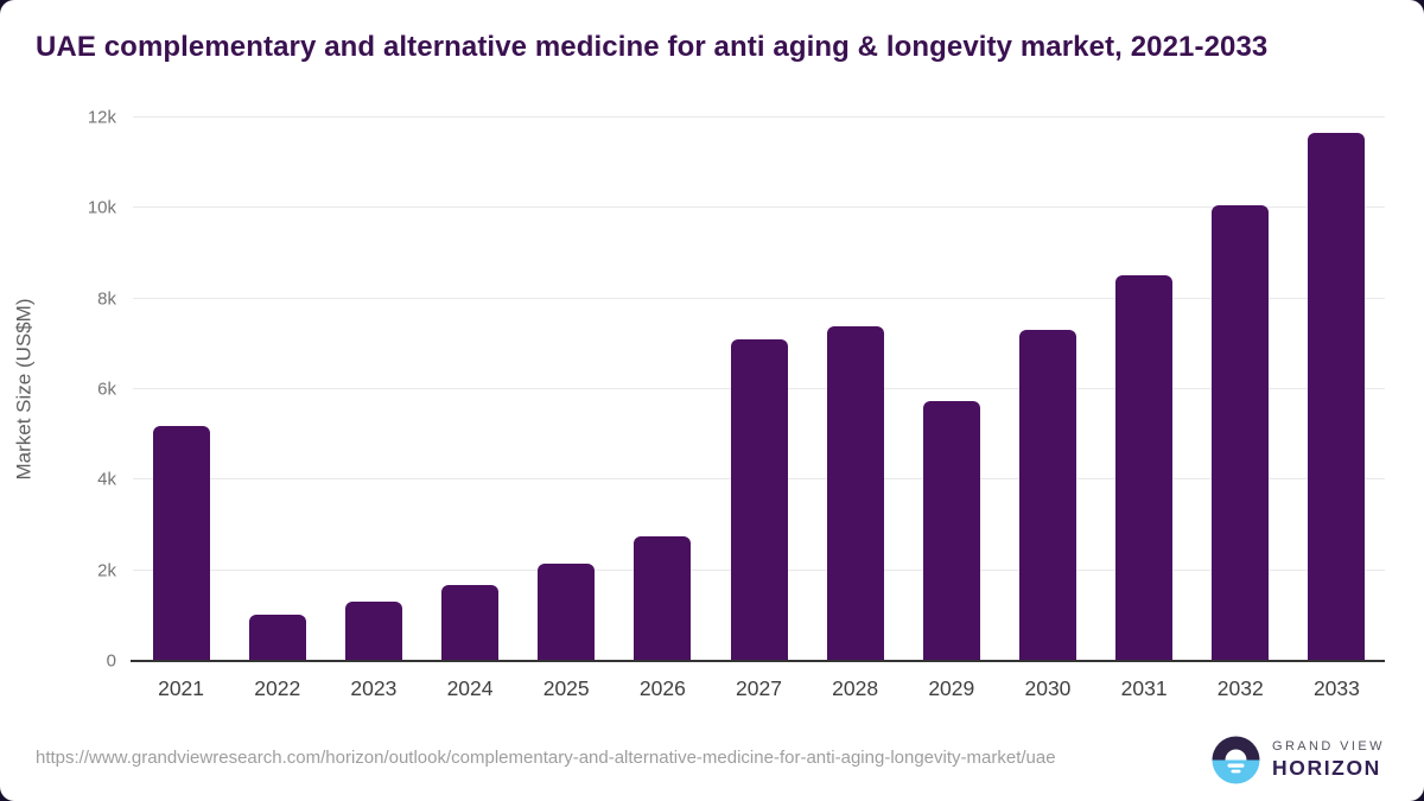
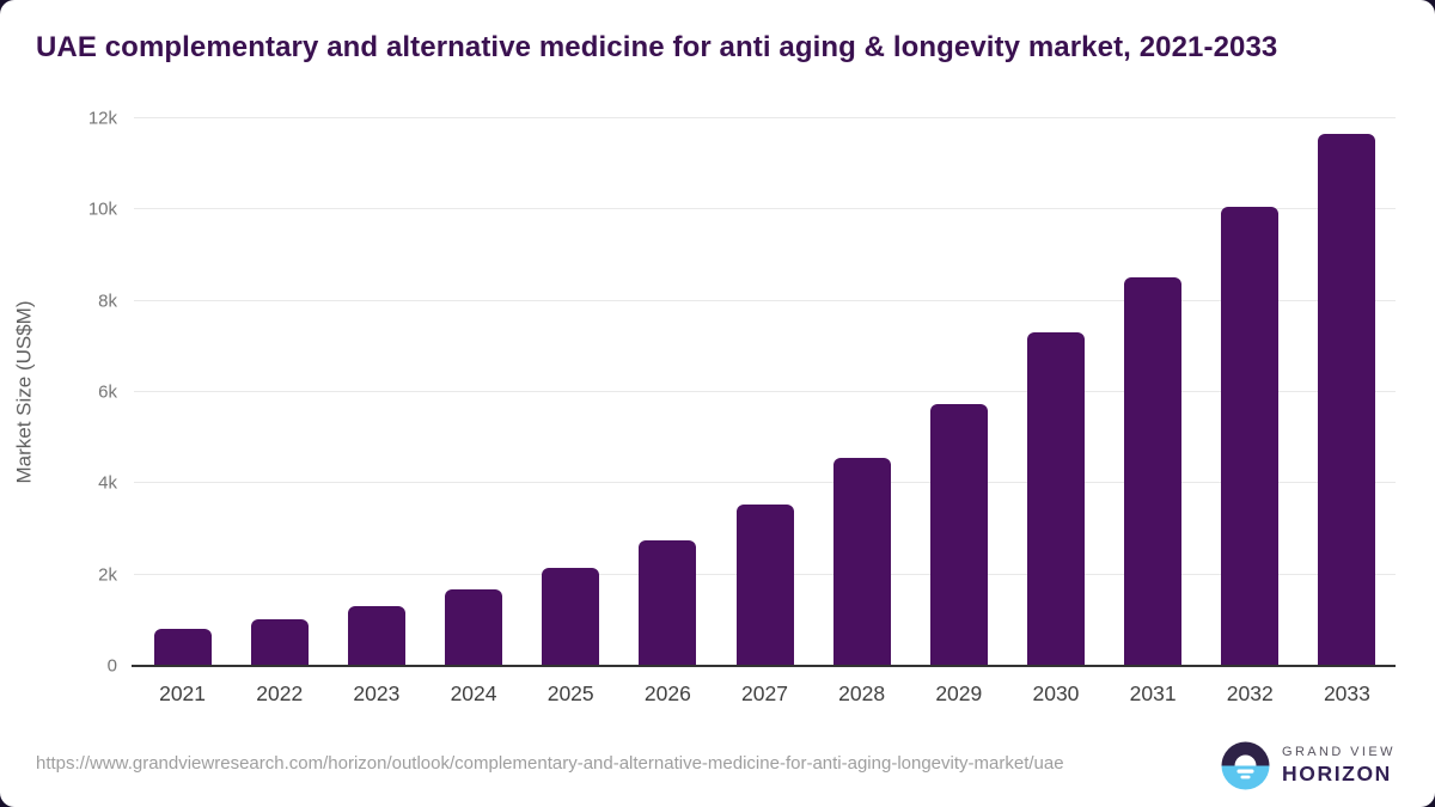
2021: 5.2k -> 0.8k
2027: 7.1k -> 3.5k
2028: 7.4k -> 4.6k
